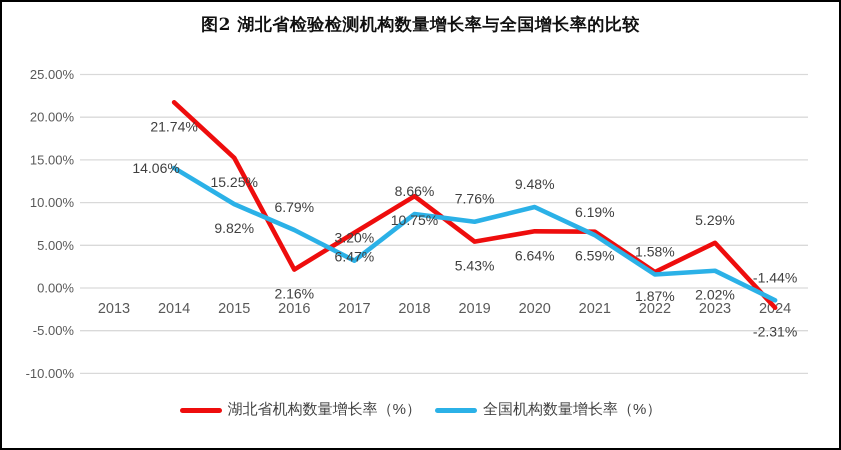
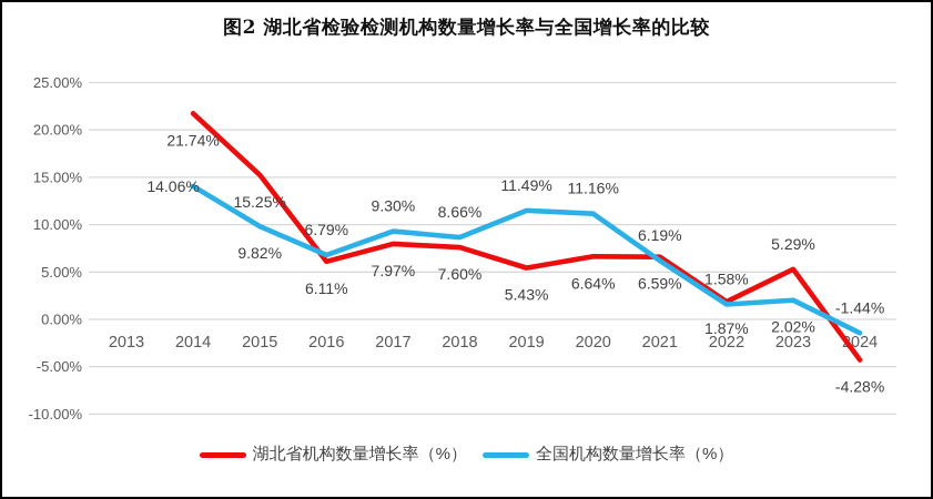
湖北省机构数量增长率（%）/2016: 2.16% -> 6.11%
湖北省机构数量增长率（%）/2017: 6.47% -> 7.97%
全国机构数量增长率（%）/2017: 3.20% -> 9.30%
湖北省机构数量增长率（%）/2018: 10.75% -> 7.60%
全国机构数量增长率（%）/2019: 7.76% -> 11.49%
全国机构数量增长率（%）/2020: 9.48% -> 11.16%
湖北省机构数量增长率（%）/2024: -2.31% -> -4.28%
